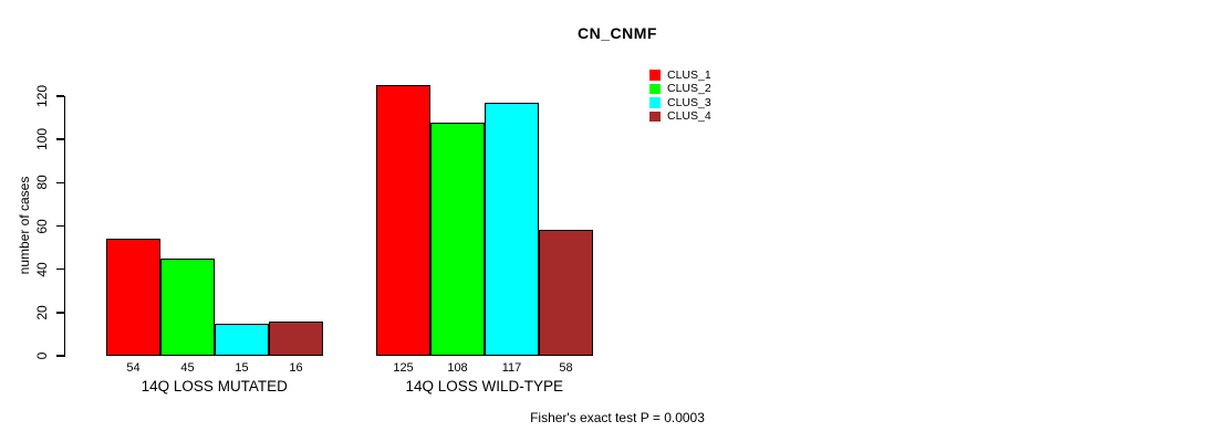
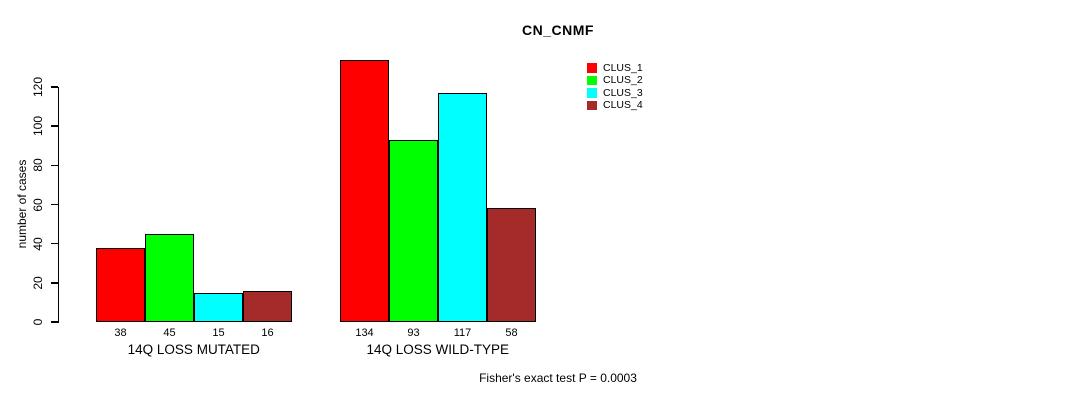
CLUS_1/14Q LOSS MUTATED: 54 -> 38
CLUS_1/14Q LOSS WILD-TYPE: 125 -> 134
CLUS_2/14Q LOSS WILD-TYPE: 108 -> 93
